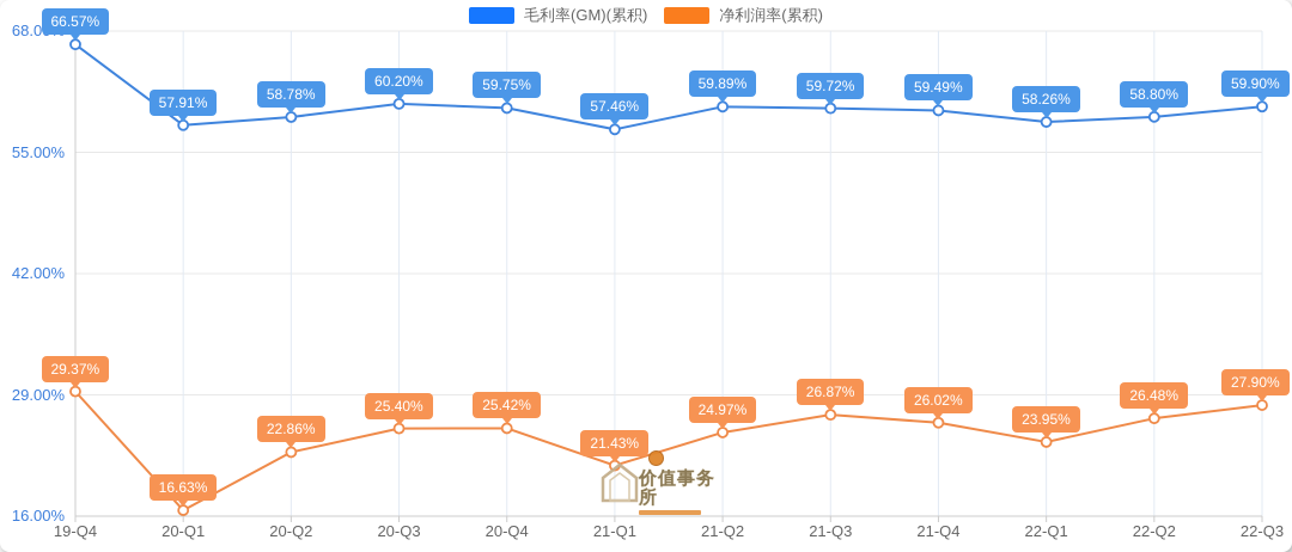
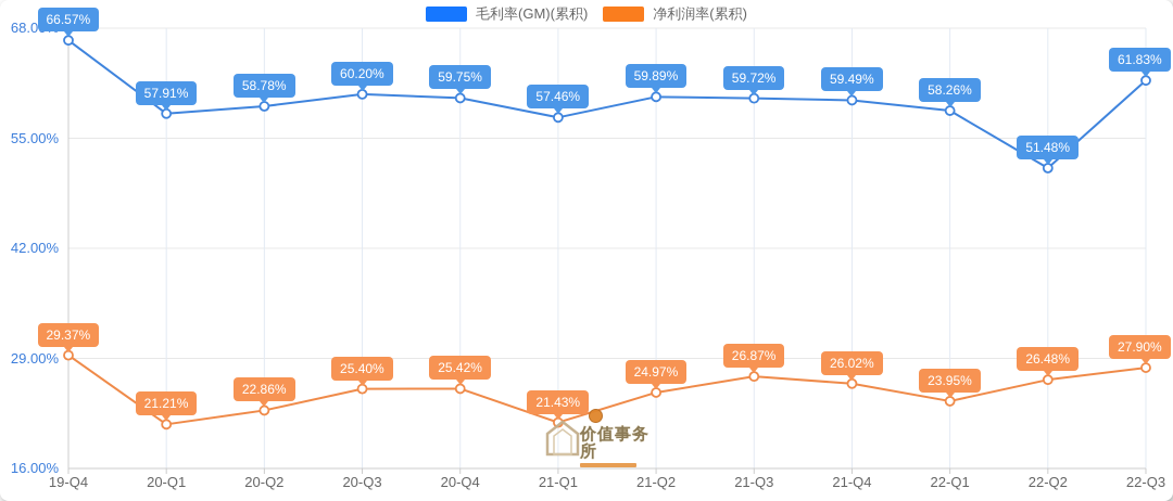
净利润率(累积)/20-Q1: 16.63% -> 21.21%
毛利率(GM)(累积)/22-Q2: 58.80% -> 51.48%
毛利率(GM)(累积)/22-Q3: 59.90% -> 61.83%
